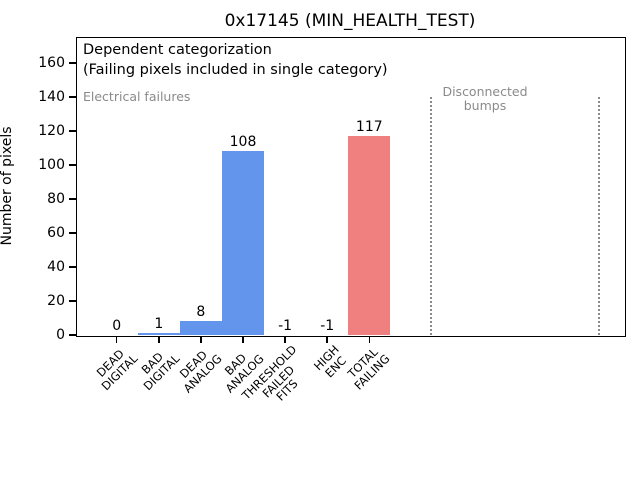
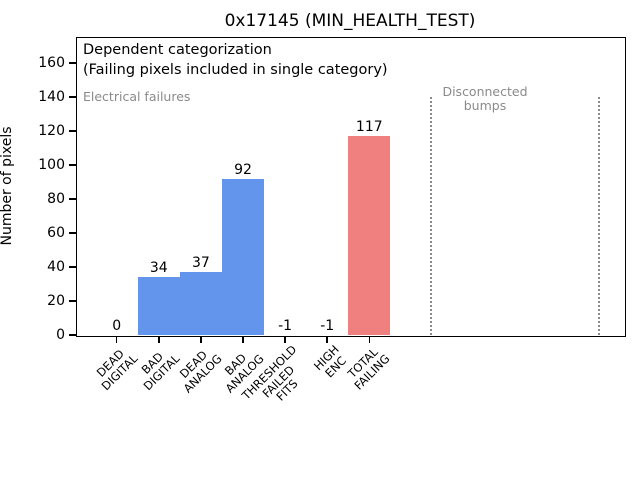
BAD DIGITAL: 1 -> 34
DEAD ANALOG: 8 -> 37
BAD ANALOG: 108 -> 92
